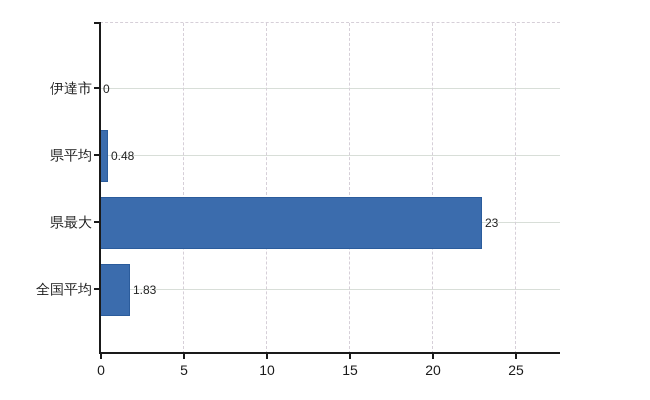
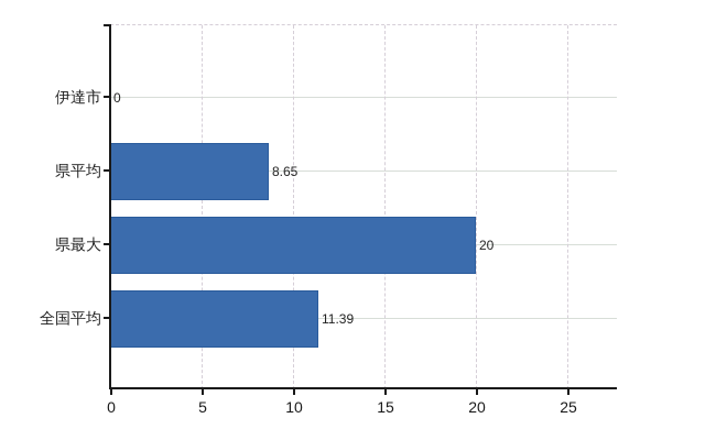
県平均: 0.48 -> 8.65
県最大: 23 -> 20
全国平均: 1.83 -> 11.39
